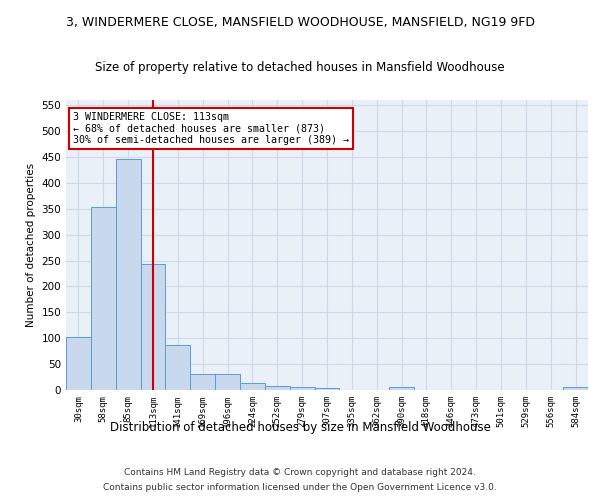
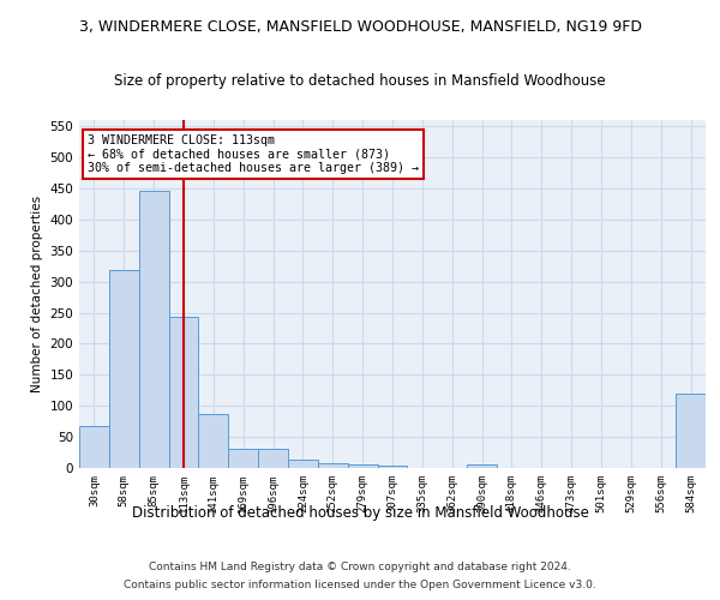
30sqm: 102 -> 68
58sqm: 353 -> 318
584sqm: 5 -> 120
